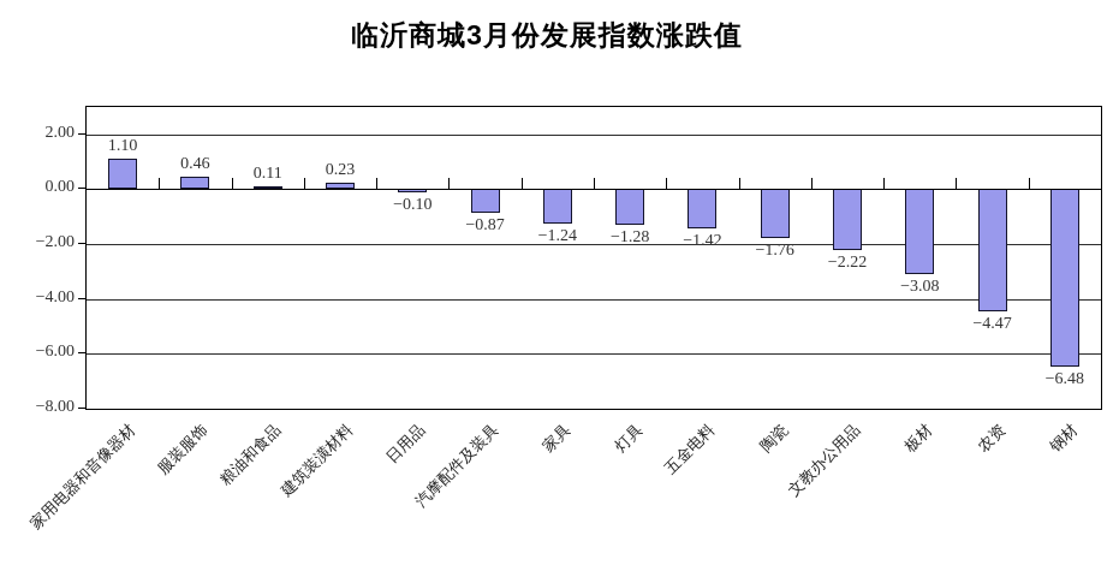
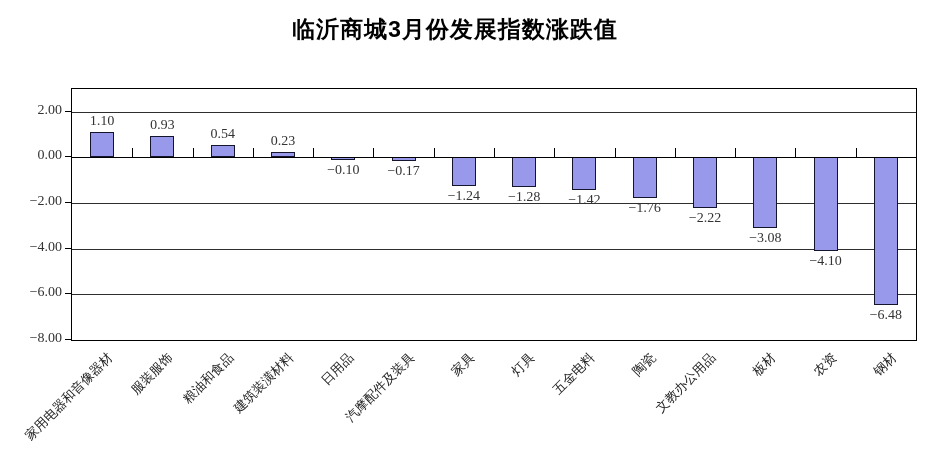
服装服饰: 0.46 -> 0.93
粮油和食品: 0.11 -> 0.54
汽摩配件及装具: −0.87 -> −0.17
农资: −4.47 -> −4.10
